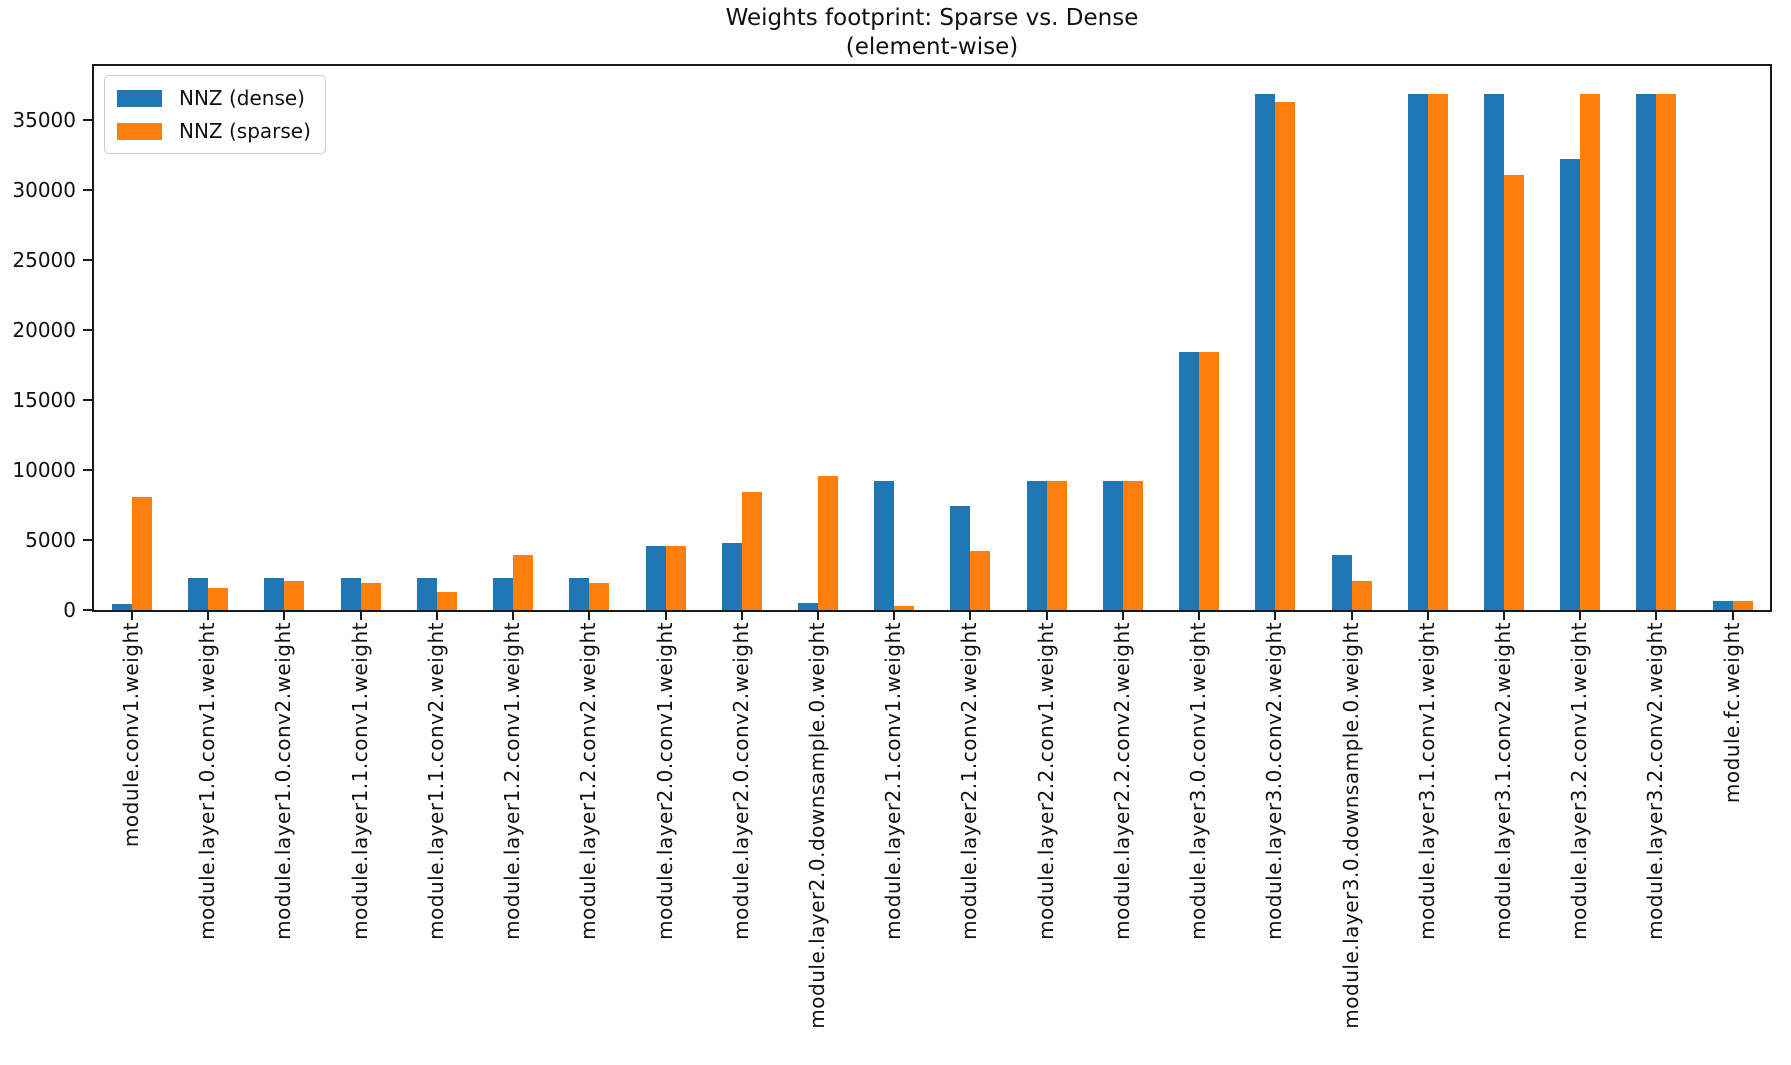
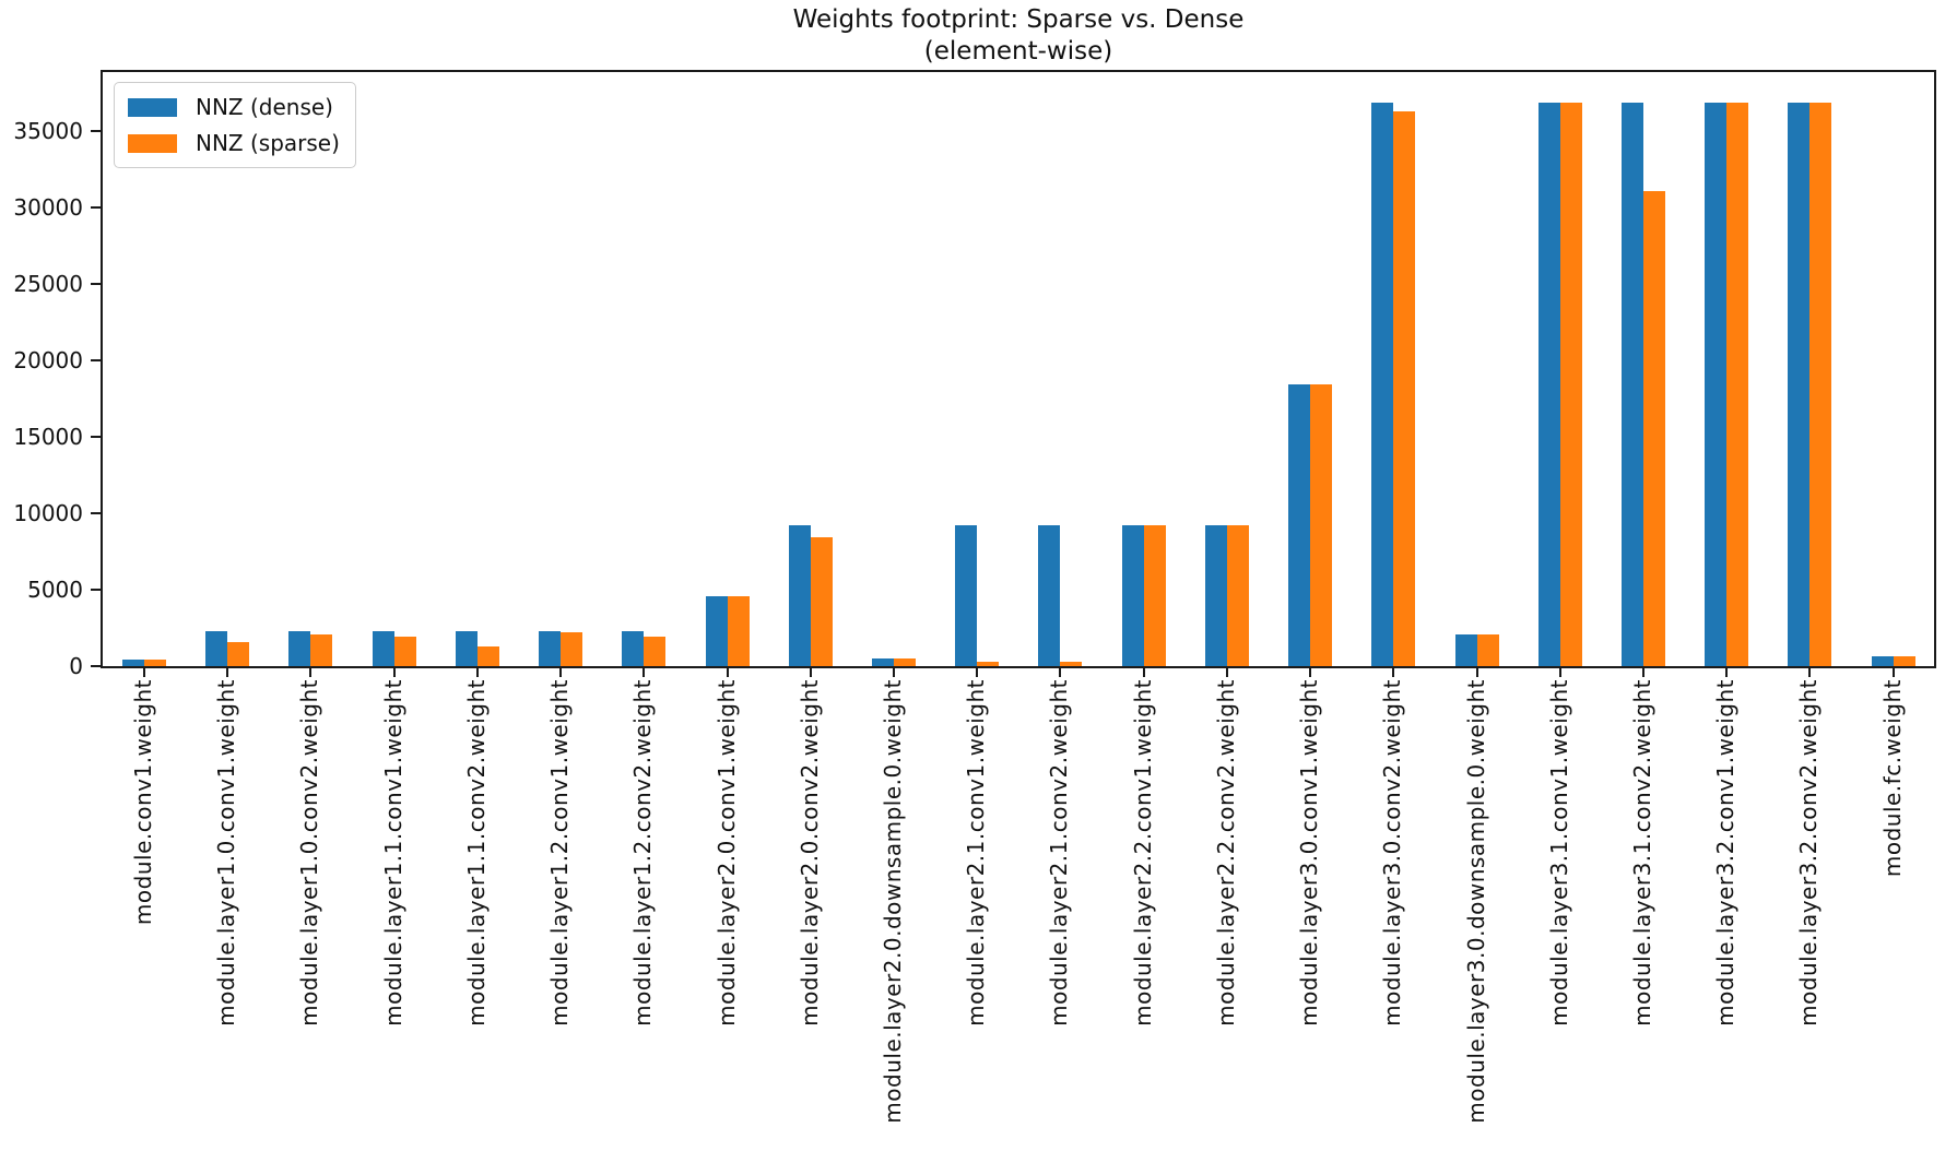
NNZ (sparse)/module.conv1.weight: 8100 -> 400
NNZ (sparse)/module.layer1.2.conv1.weight: 3900 -> 2200
NNZ (dense)/module.layer2.0.conv2.weight: 4800 -> 9200
NNZ (sparse)/module.layer2.0.downsample.0.weight: 9600 -> 500
NNZ (dense)/module.layer2.1.conv2.weight: 7400 -> 9200
NNZ (sparse)/module.layer2.1.conv2.weight: 4200 -> 300
NNZ (dense)/module.layer3.0.downsample.0.weight: 3900 -> 2000
NNZ (dense)/module.layer3.2.conv1.weight: 32200 -> 36900
